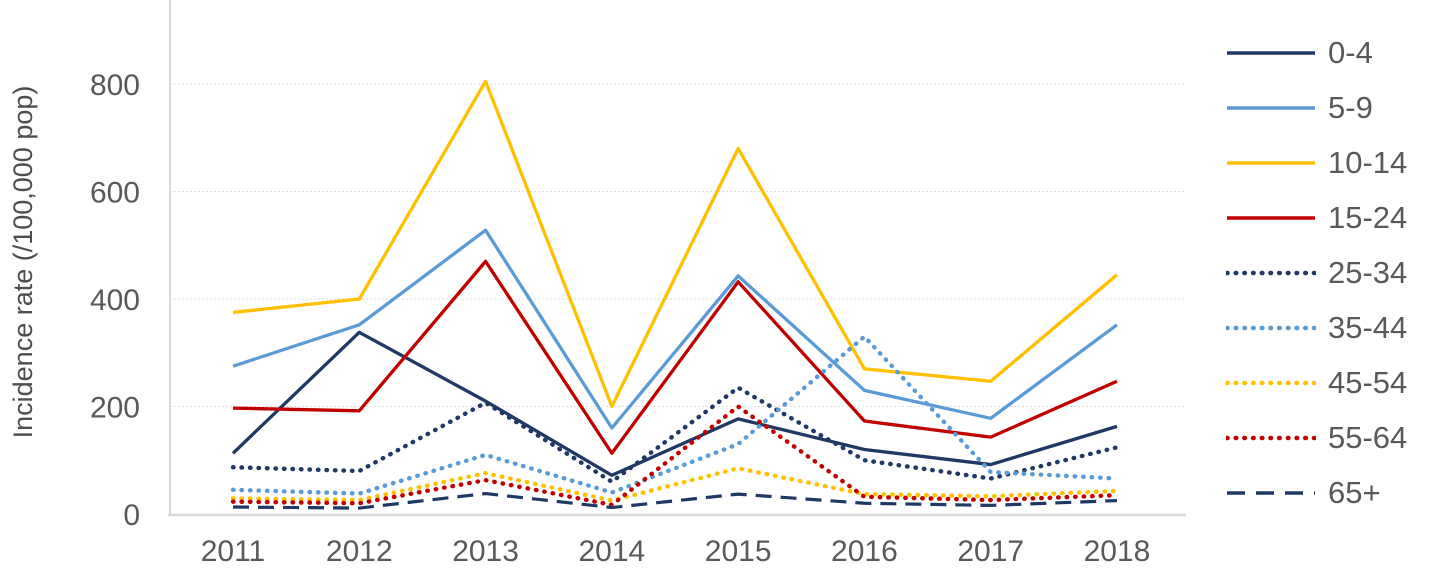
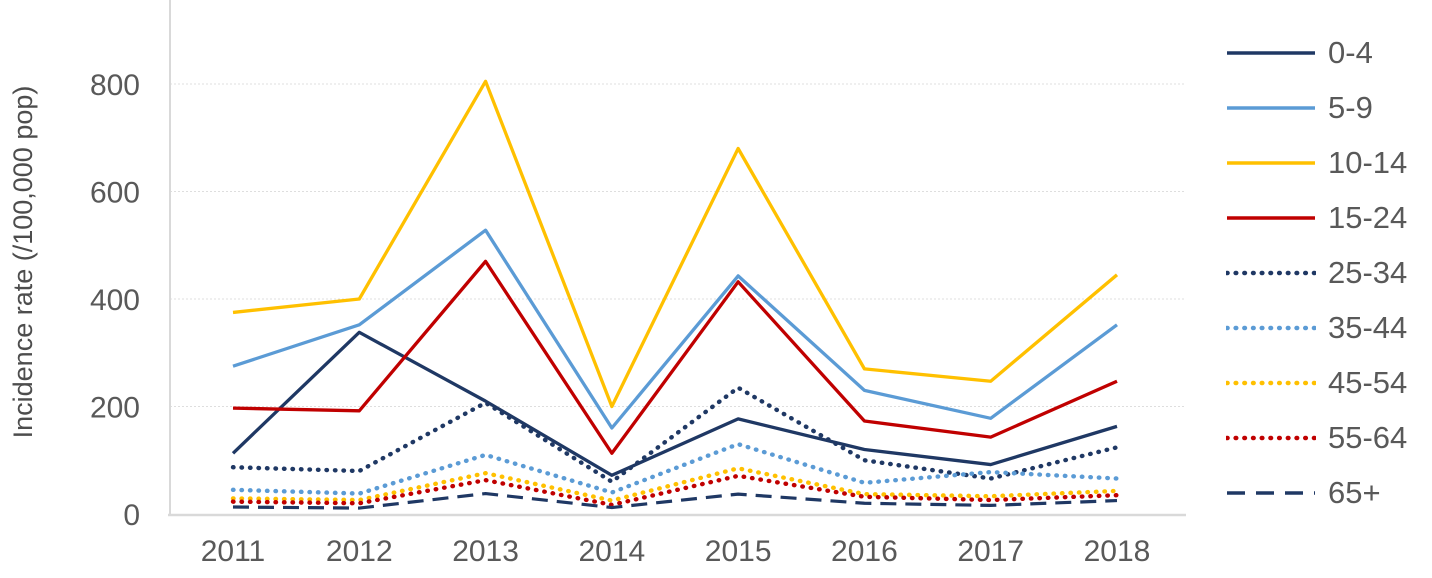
55-64/2015: 200 -> 70
35-44/2016: 330 -> 60
